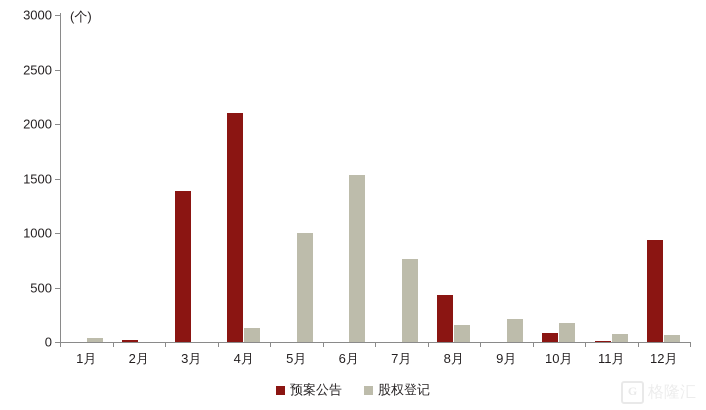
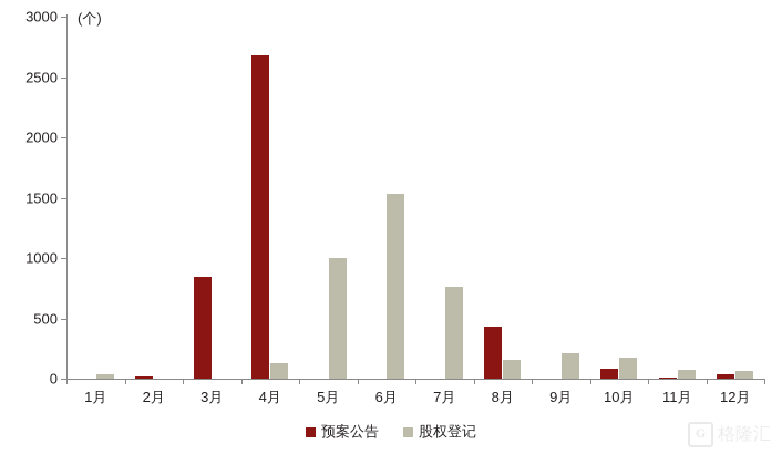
预案公告/3月: 1390 -> 840
预案公告/4月: 2100 -> 2680
预案公告/12月: 940 -> 40
